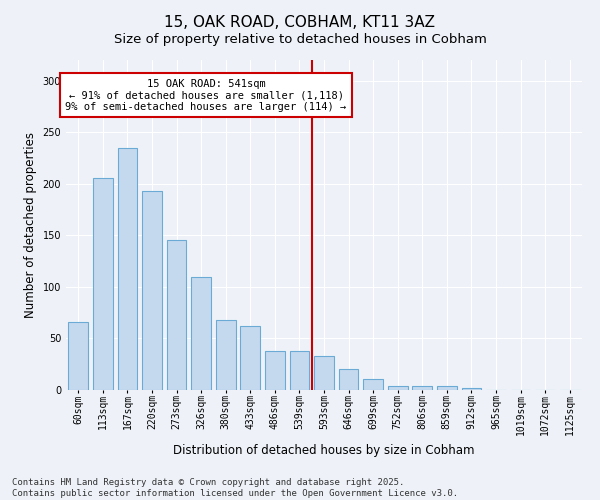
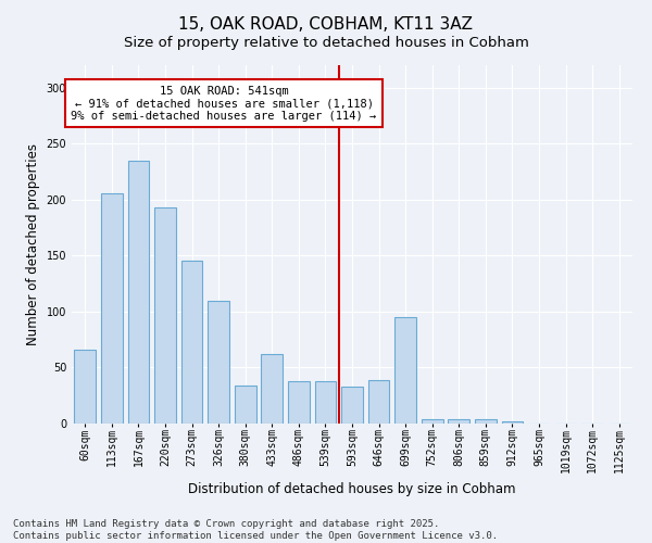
380sqm: 68 -> 34
646sqm: 20 -> 39
699sqm: 11 -> 95
